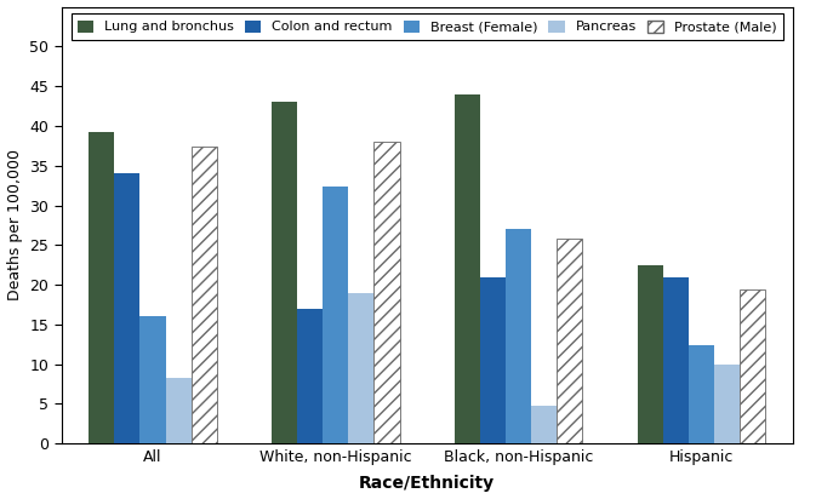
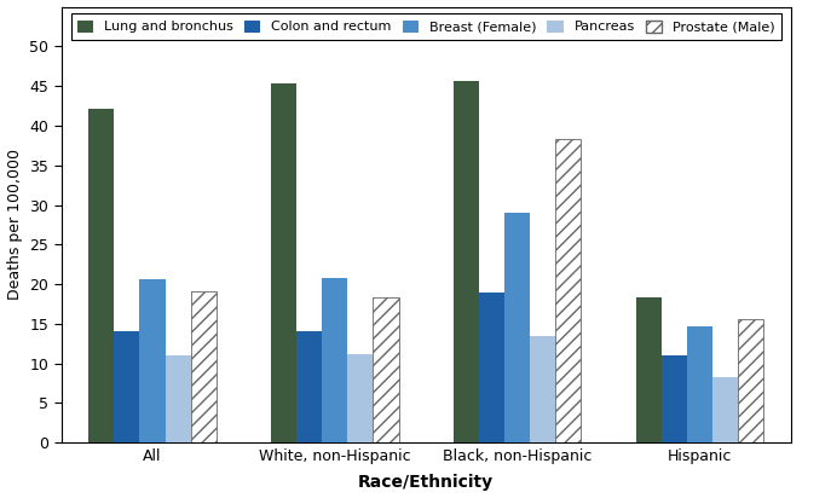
Lung and bronchus/All: 39.2 -> 42.1
Colon and rectum/All: 34 -> 14
Breast (Female)/All: 16.0 -> 20.6
Pancreas/All: 8.2 -> 11.0
Prostate (Male)/All: 37.4 -> 19.1
Lung and bronchus/White, non-Hispanic: 43.0 -> 45.4
Colon and rectum/White, non-Hispanic: 17 -> 14
Breast (Female)/White, non-Hispanic: 32.4 -> 20.7
Pancreas/White, non-Hispanic: 19.0 -> 11.1
Prostate (Male)/White, non-Hispanic: 38.0 -> 18.3
Lung and bronchus/Black, non-Hispanic: 44.0 -> 45.7
Colon and rectum/Black, non-Hispanic: 21 -> 19
Breast (Female)/Black, non-Hispanic: 27.0 -> 29.0
Pancreas/Black, non-Hispanic: 4.8 -> 13.4
Prostate (Male)/Black, non-Hispanic: 25.8 -> 38.3
Lung and bronchus/Hispanic: 22.4 -> 18.3
Colon and rectum/Hispanic: 21 -> 11
Breast (Female)/Hispanic: 12.4 -> 14.7
Pancreas/Hispanic: 10.0 -> 8.3
Prostate (Male)/Hispanic: 19.4 -> 15.6
